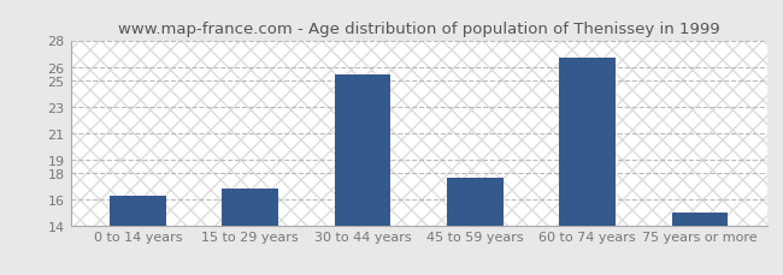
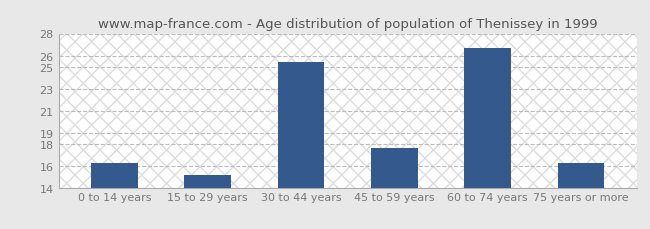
15 to 29 years: 16.8 -> 15.1
75 years or more: 15.0 -> 16.2
